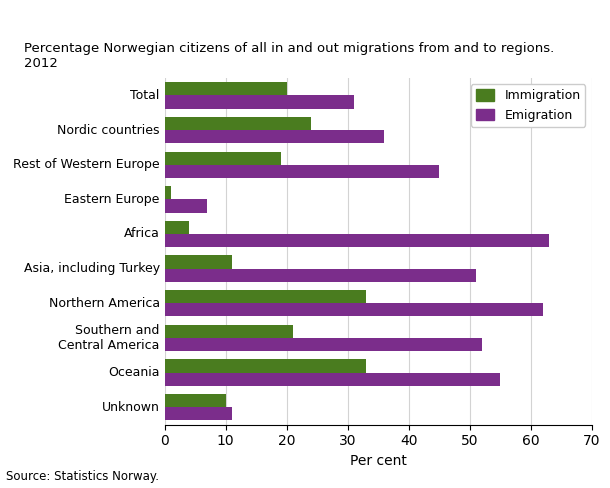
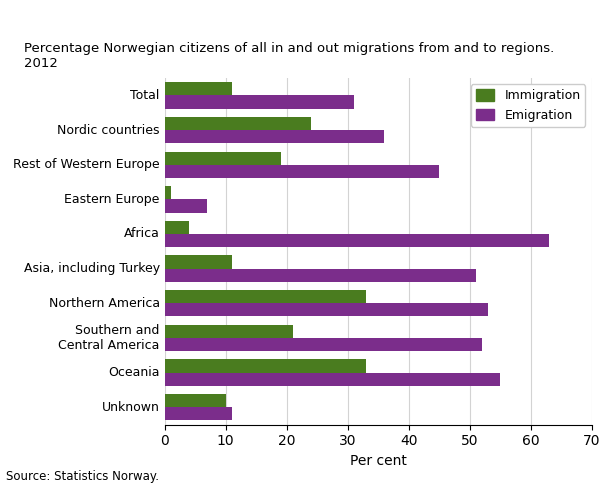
Immigration/Total: 20 -> 11
Emigration/Northern America: 62 -> 53
